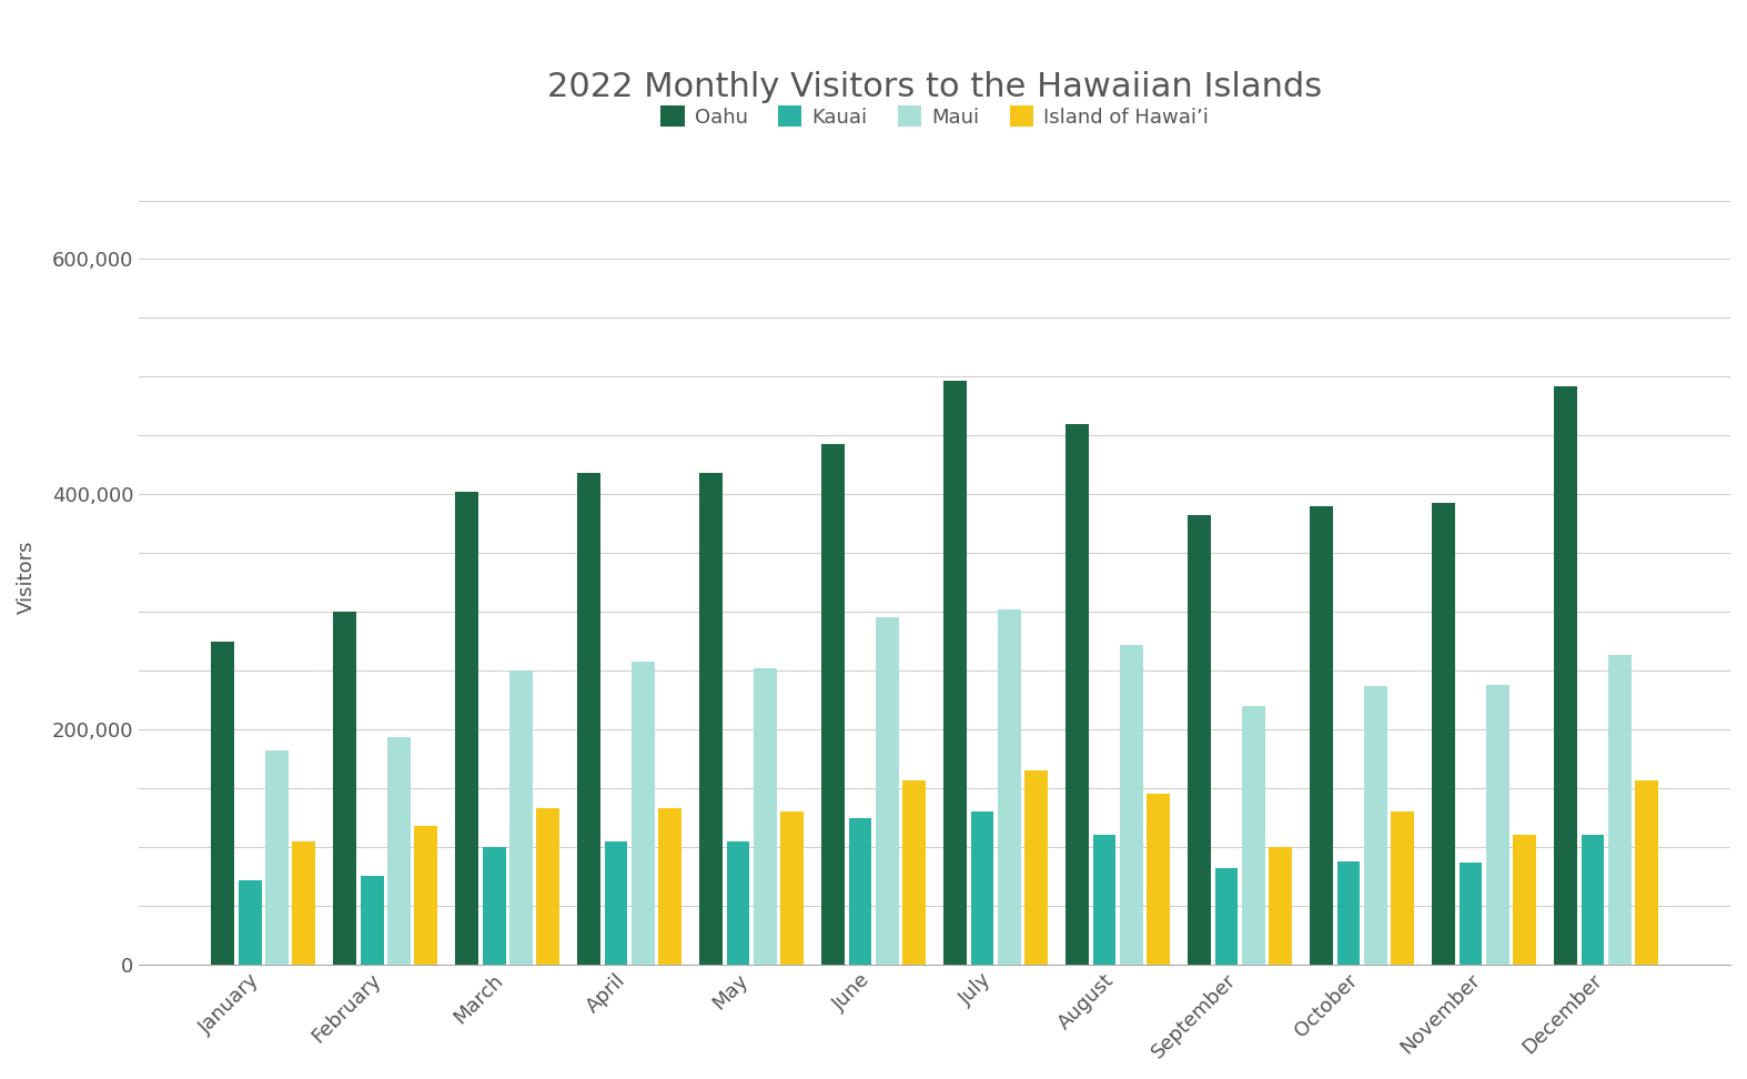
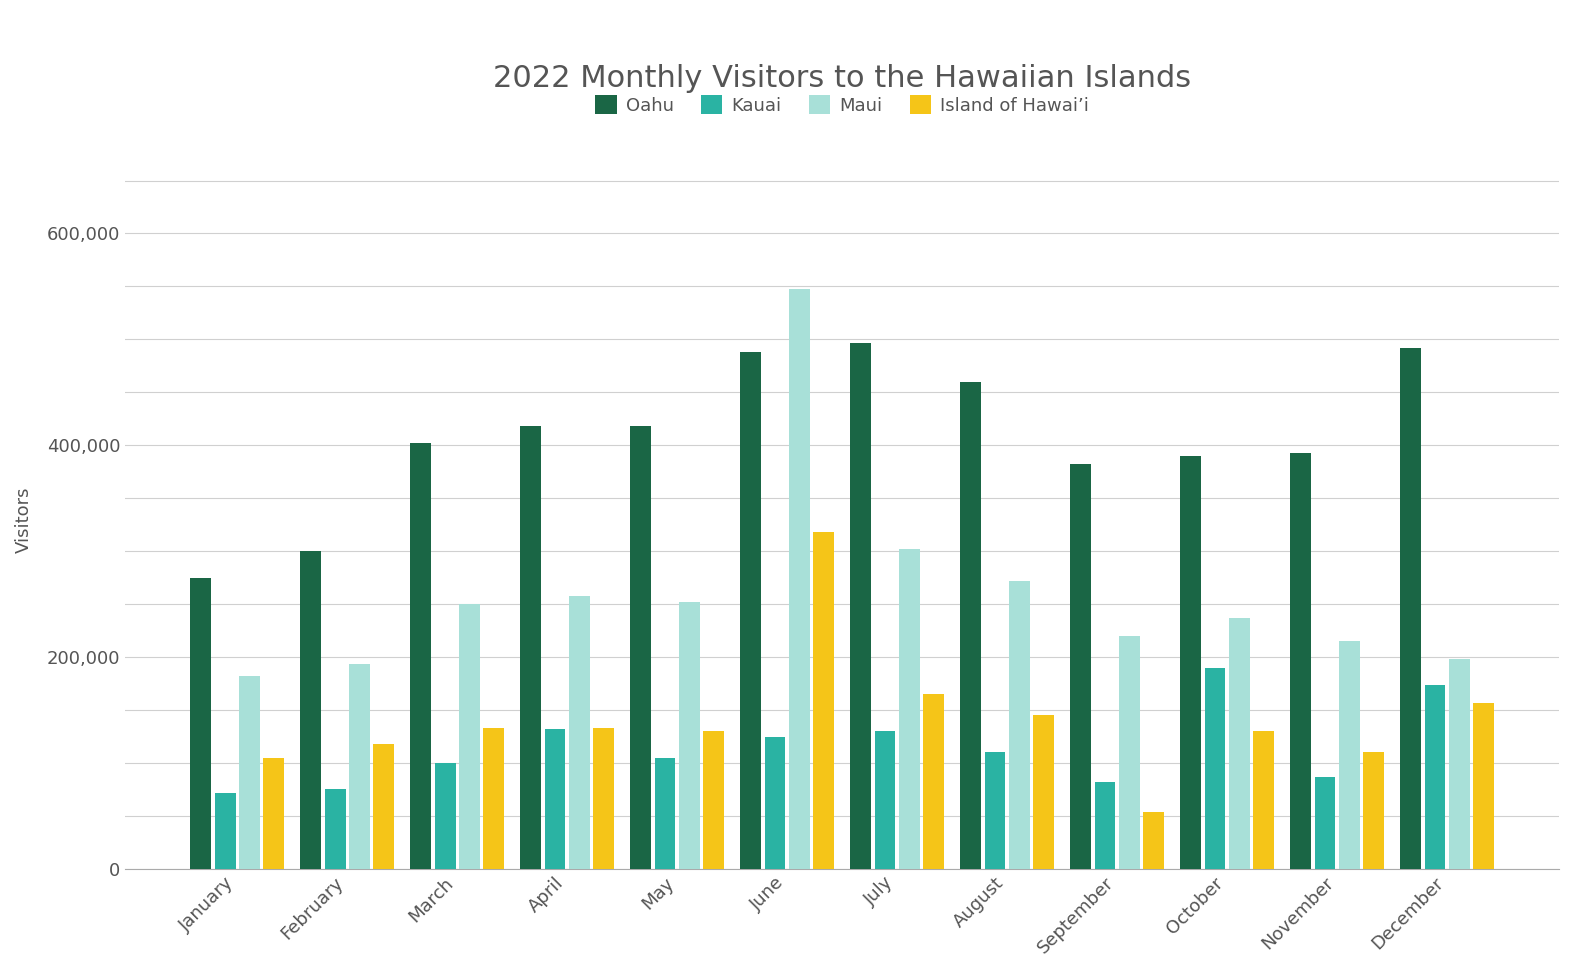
Kauai/April: 105,000 -> 132,000
Oahu/June: 443,000 -> 488,000
Maui/June: 295,000 -> 548,000
Island of Hawaiʼi/June: 157,000 -> 318,000
Island of Hawaiʼi/September: 100,000 -> 54,000
Kauai/October: 88,000 -> 190,000
Maui/November: 238,000 -> 215,000
Kauai/December: 110,000 -> 174,000
Maui/December: 263,000 -> 198,000
